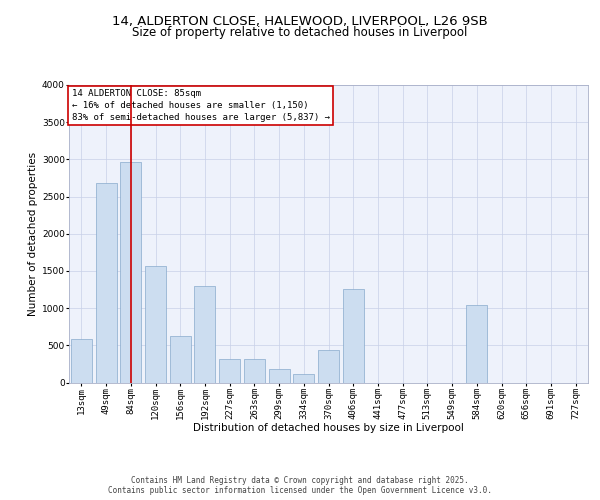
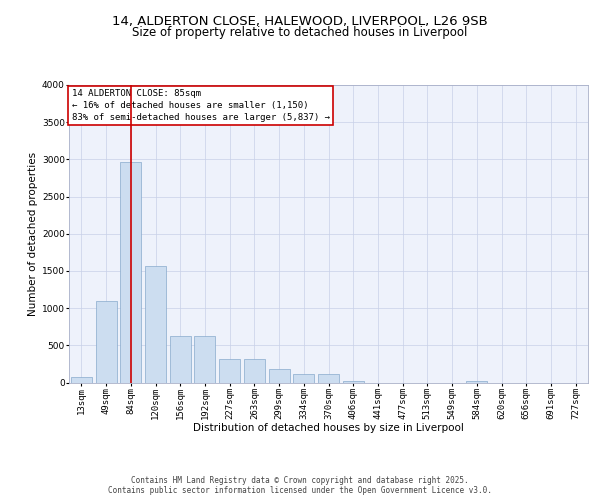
13sqm: 580 -> 80
49sqm: 2680 -> 1090
192sqm: 1300 -> 620
370sqm: 440 -> 110
406sqm: 1260 -> 20
584sqm: 1040 -> 20
